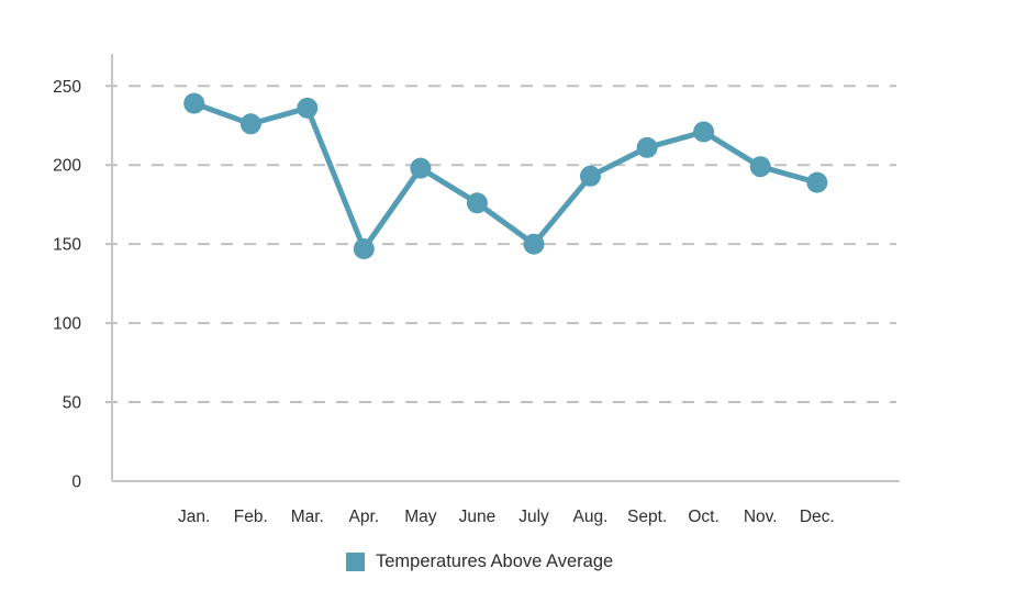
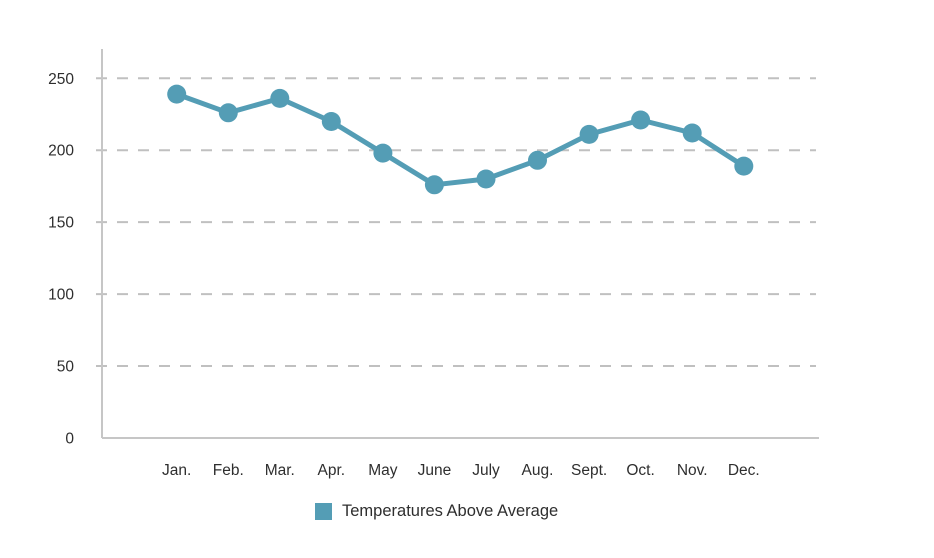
Apr.: 147 -> 220
July: 150 -> 180
Nov.: 199 -> 212
